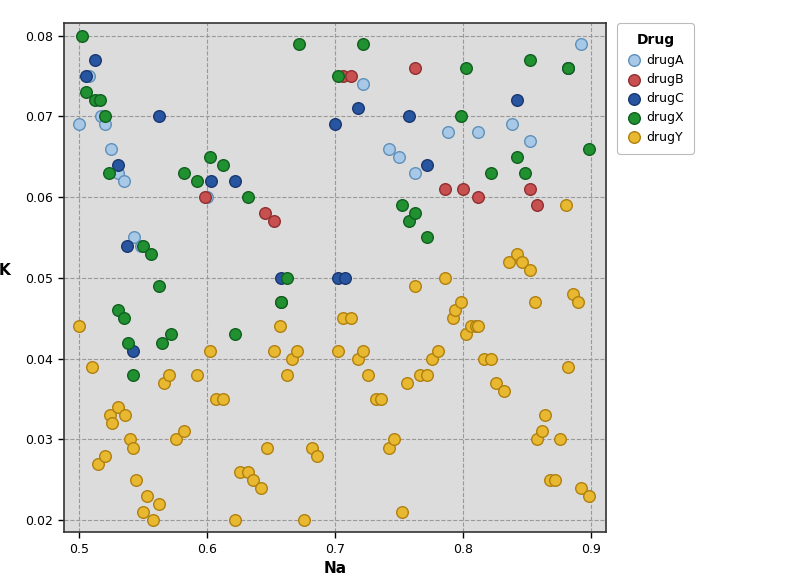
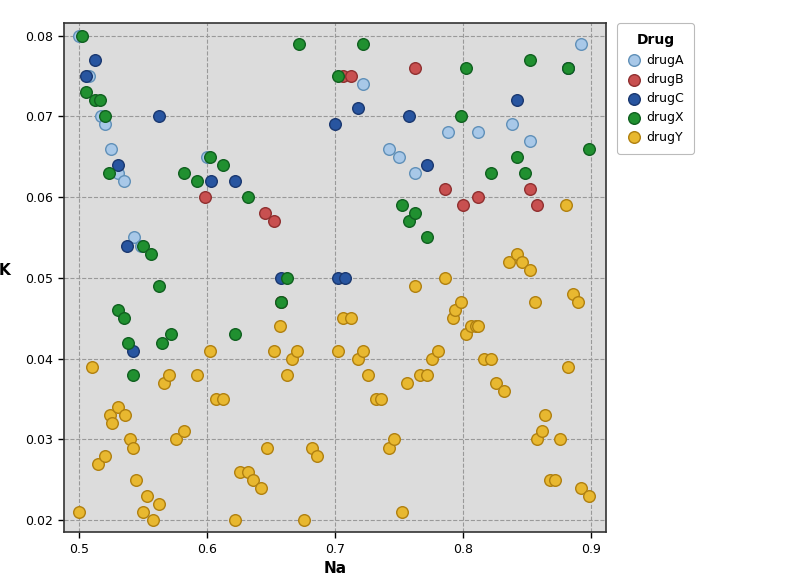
drugA/0.5: 0.069 -> 0.080
drugY/0.5: 0.044 -> 0.021
drugA/0.6: 0.060 -> 0.065
drugB/0.8: 0.061 -> 0.059
